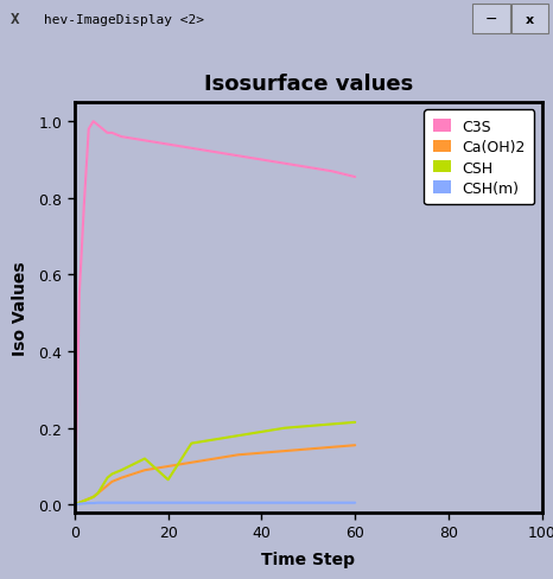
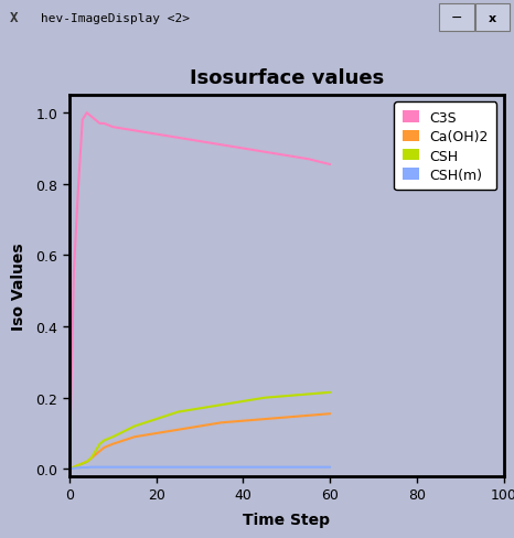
CSH/20: 0.065 -> 0.140
